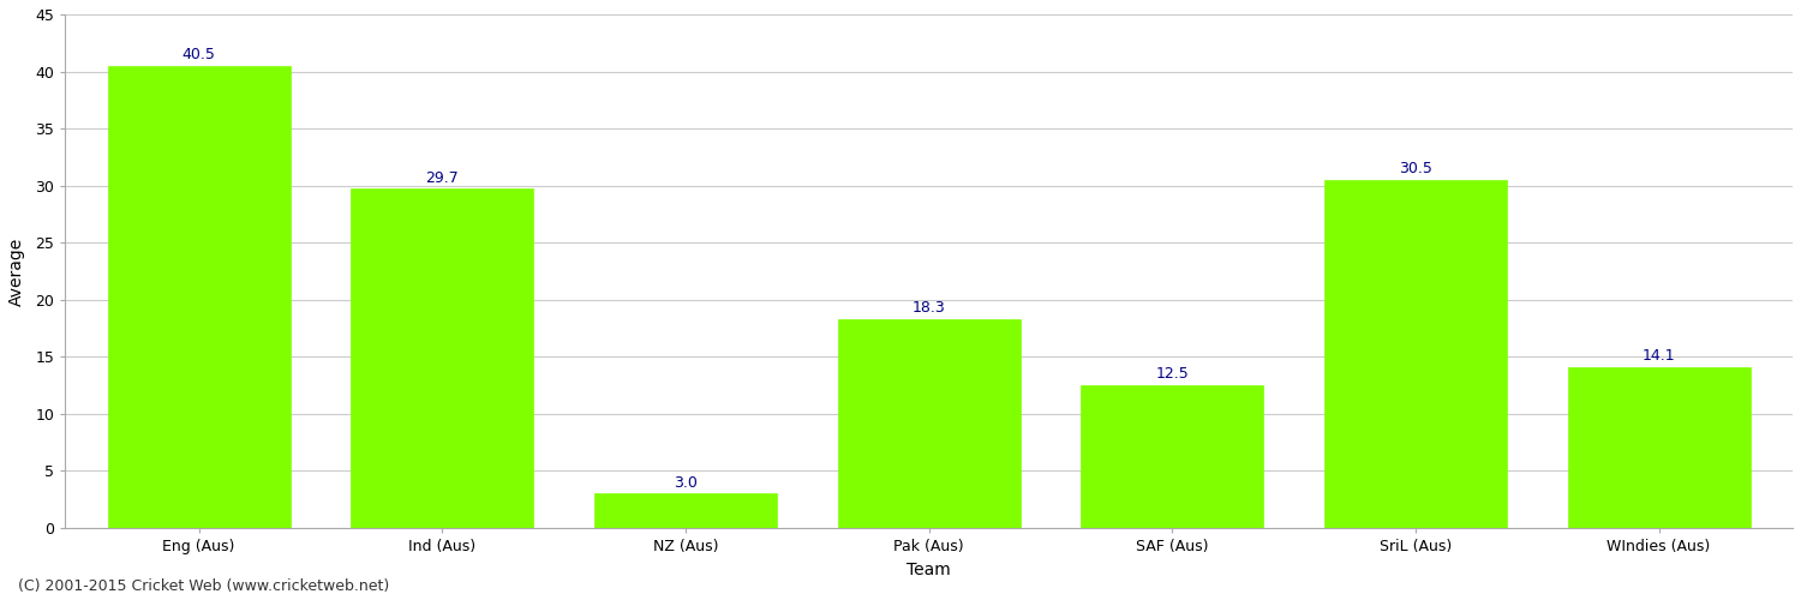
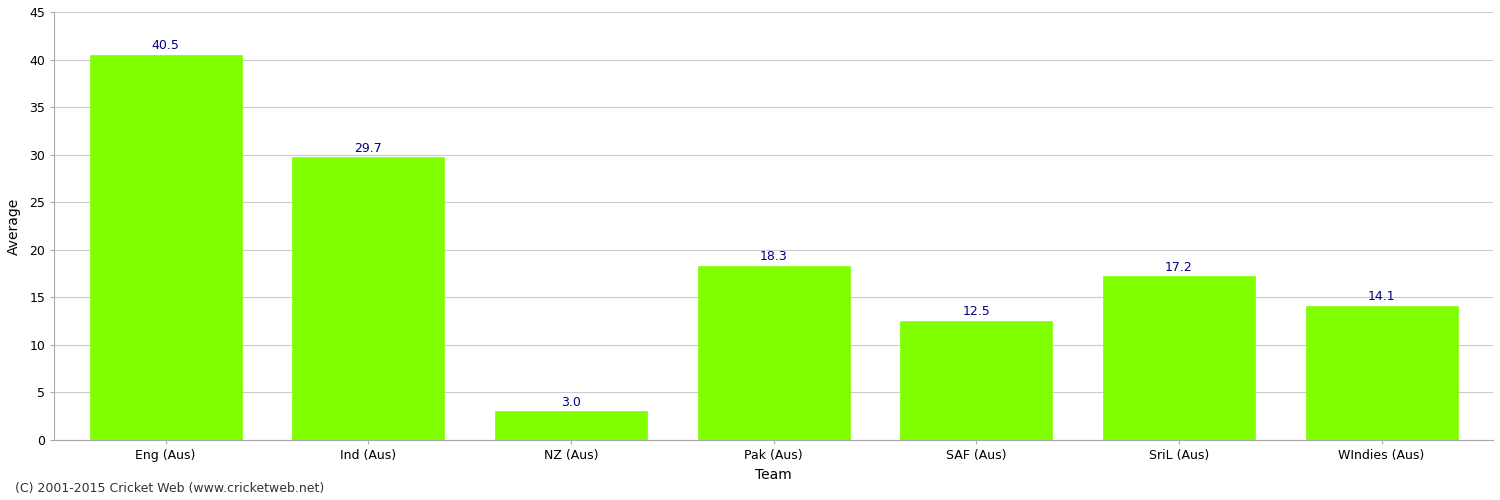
SriL (Aus): 30.5 -> 17.2
